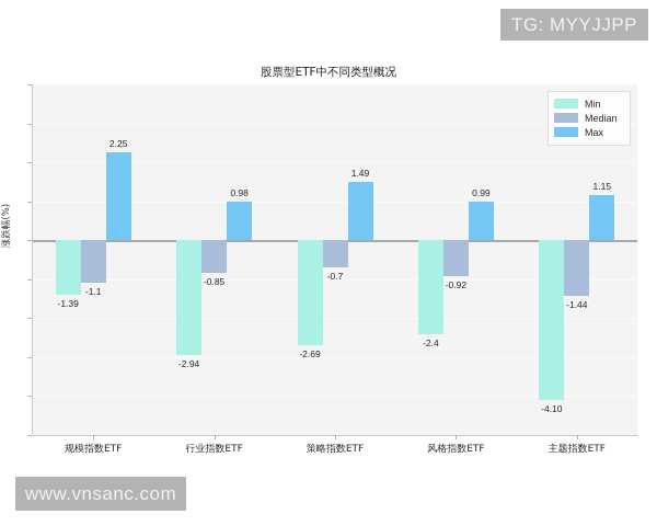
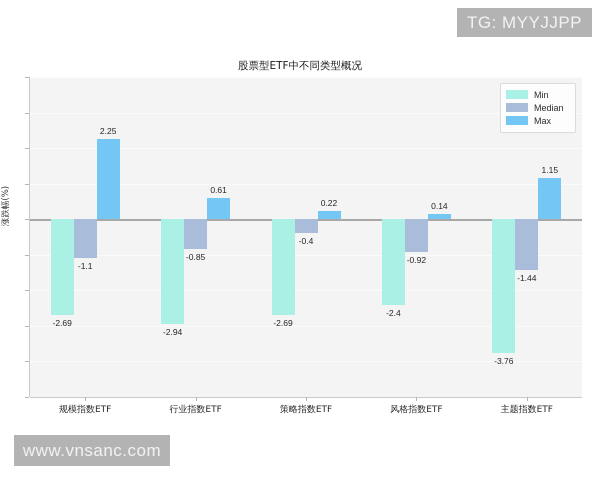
Min/规模指数ETF: -1.39 -> -2.69
Max/行业指数ETF: 0.98 -> 0.61
Median/策略指数ETF: -0.7 -> -0.4
Max/策略指数ETF: 1.49 -> 0.22
Max/风格指数ETF: 0.99 -> 0.14
Min/主题指数ETF: -4.10 -> -3.76
